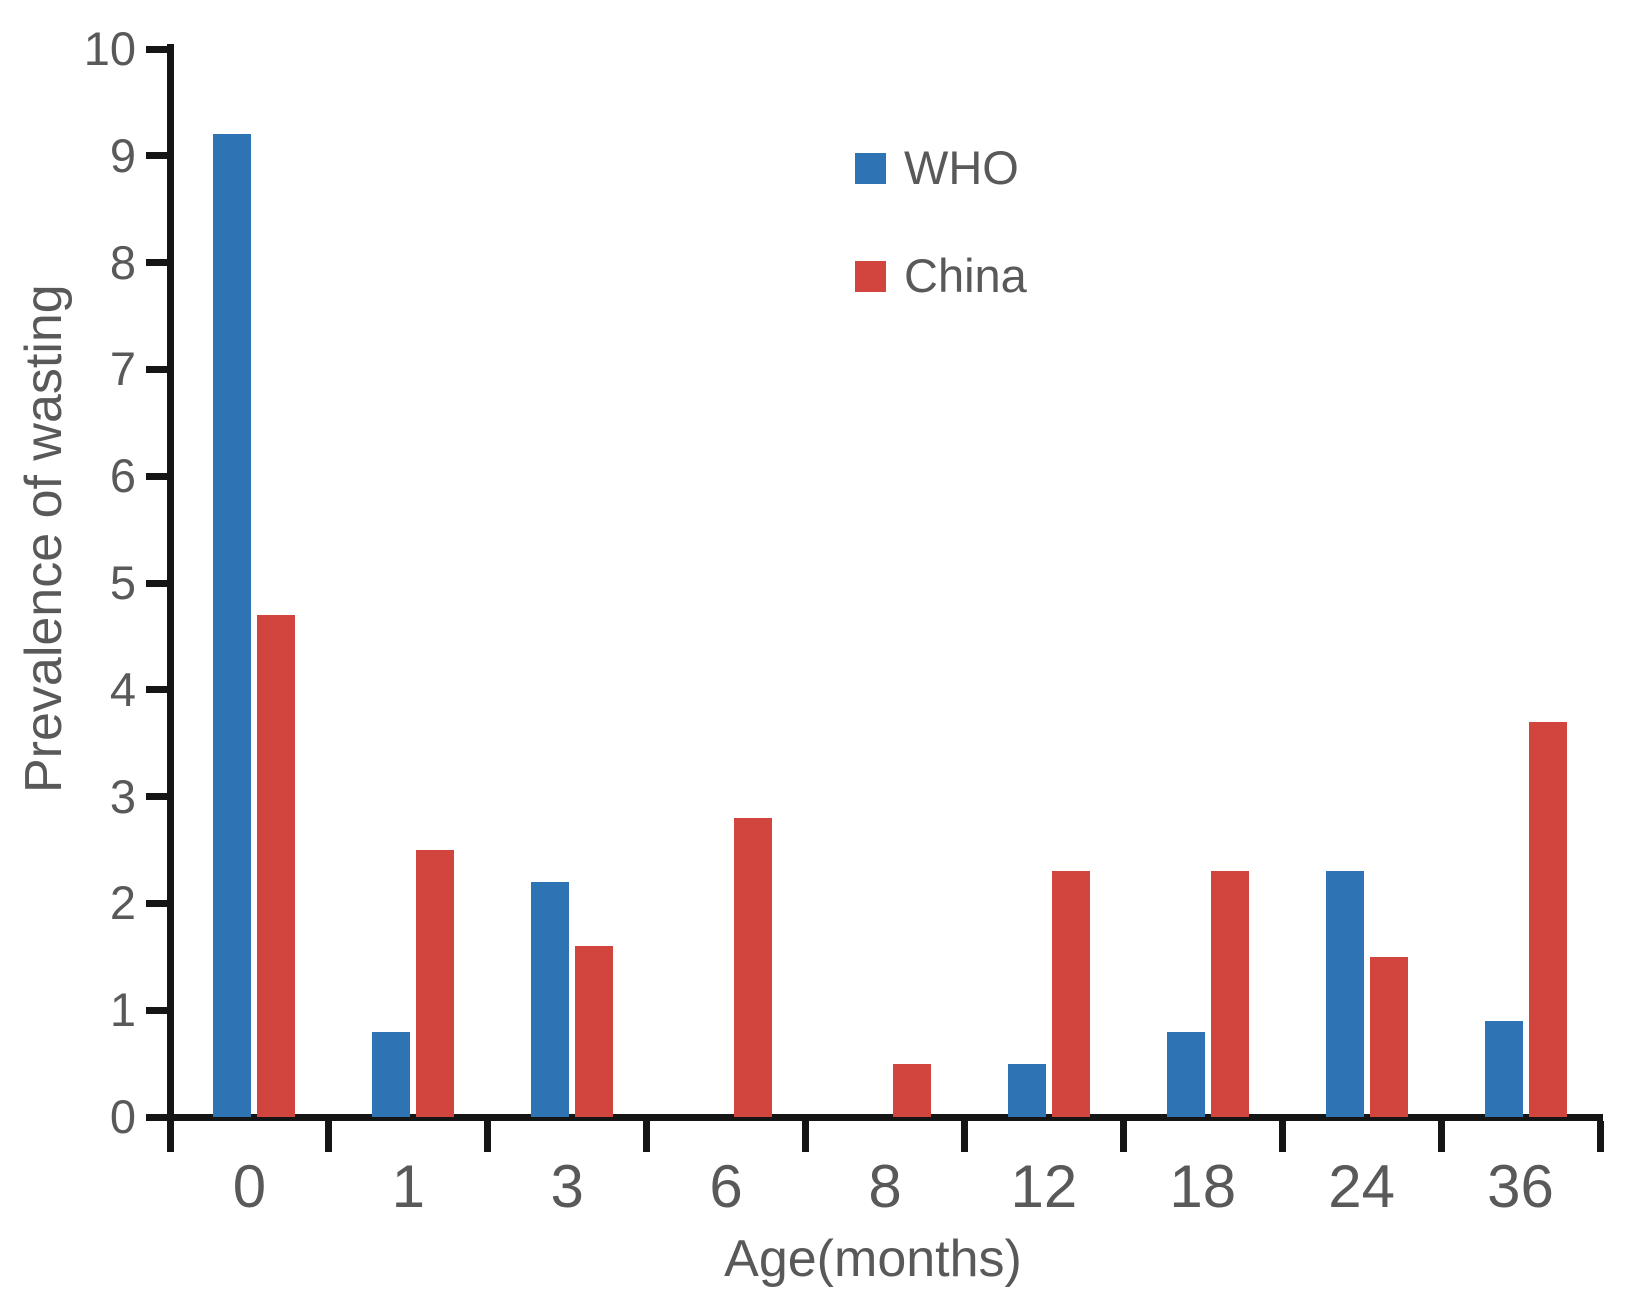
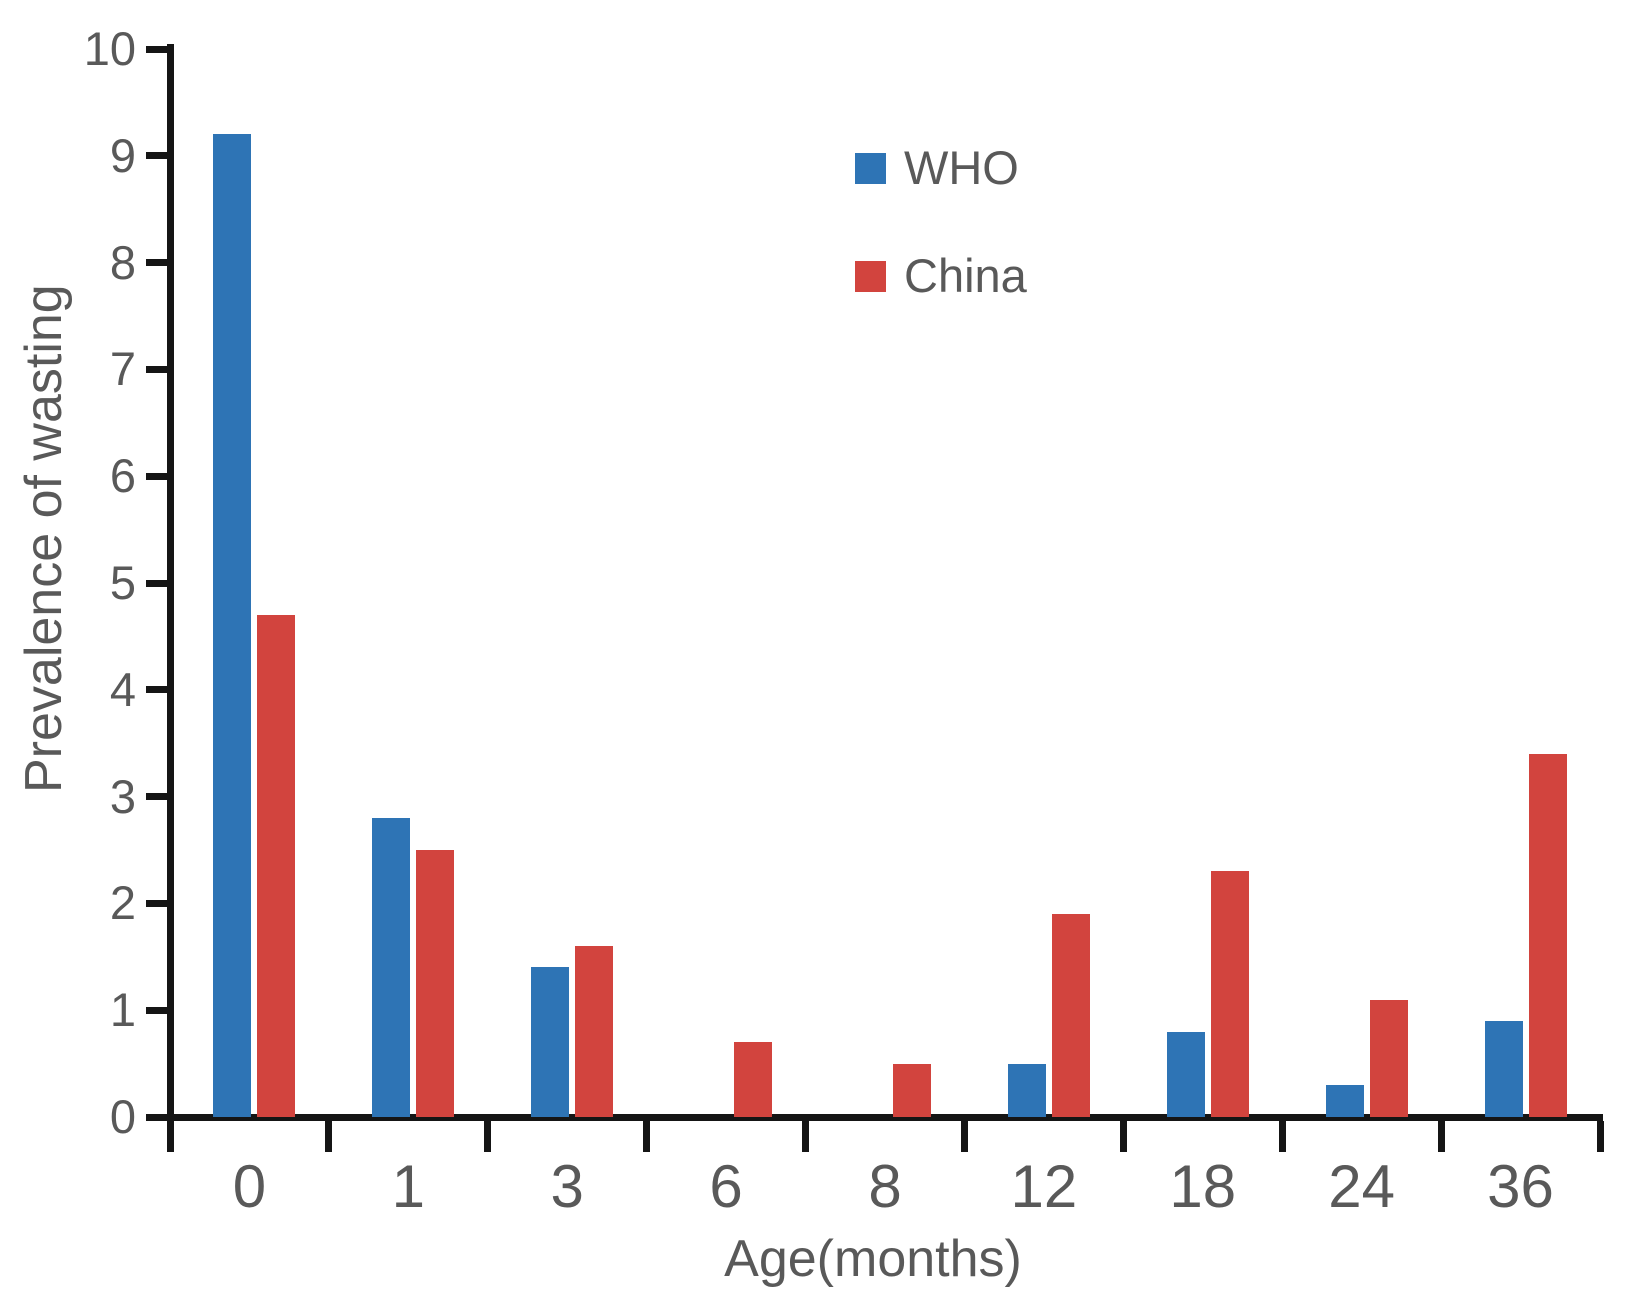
WHO/1: 0.8 -> 2.8
WHO/3: 2.2 -> 1.4
China/6: 2.8 -> 0.7
China/12: 2.3 -> 1.9
WHO/24: 2.3 -> 0.3
China/24: 1.5 -> 1.1
China/36: 3.7 -> 3.4
